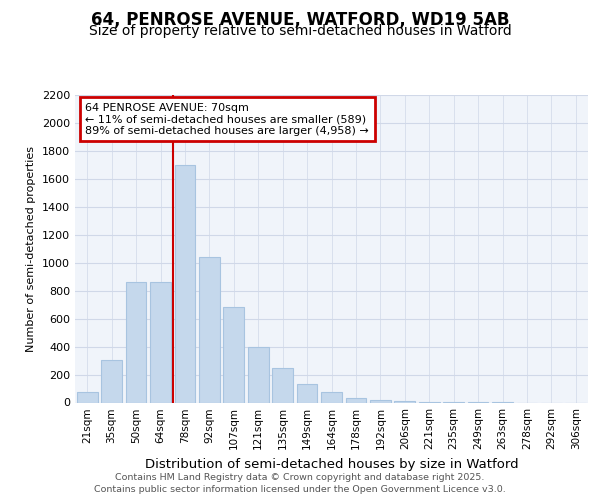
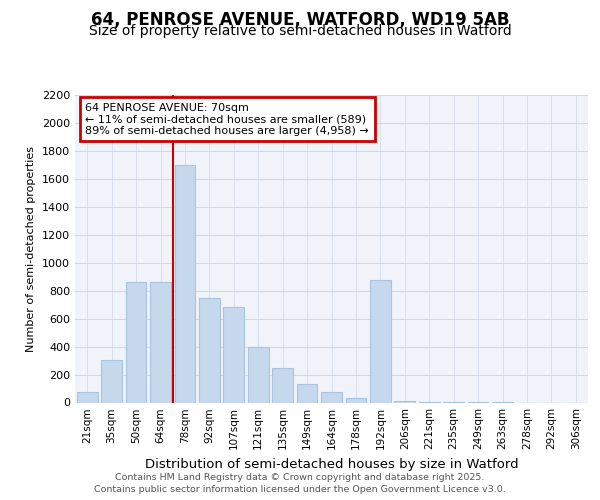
92sqm: 1040 -> 750
192sqm: 20 -> 880
